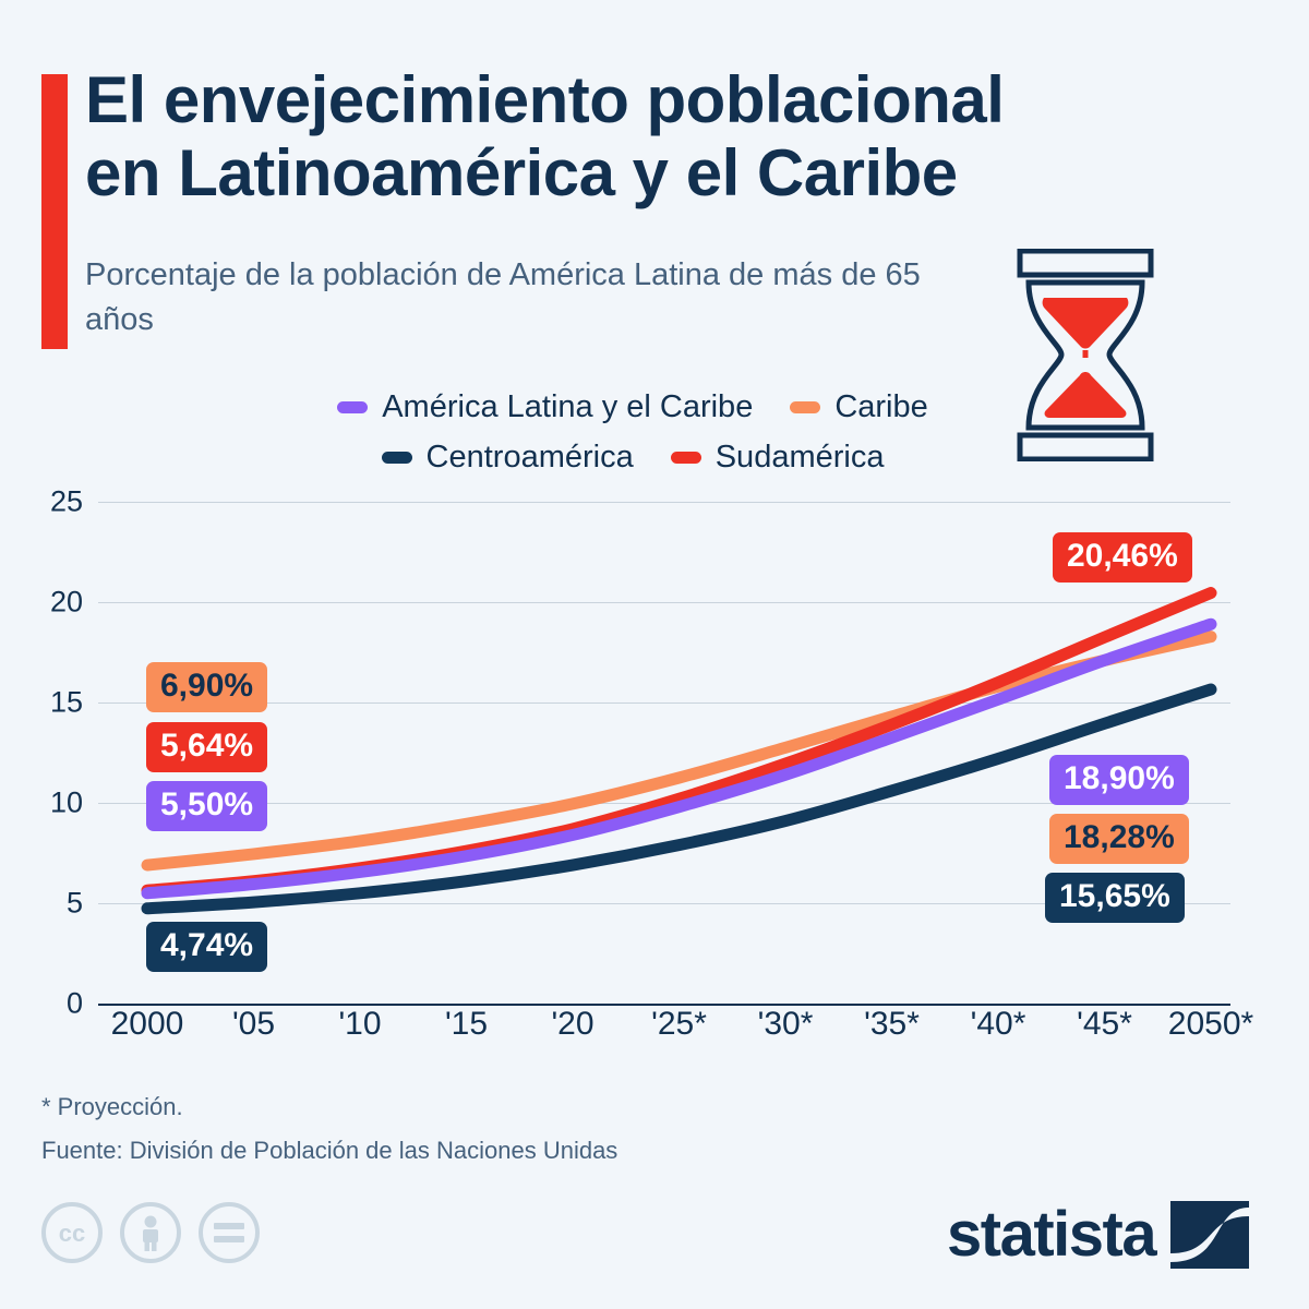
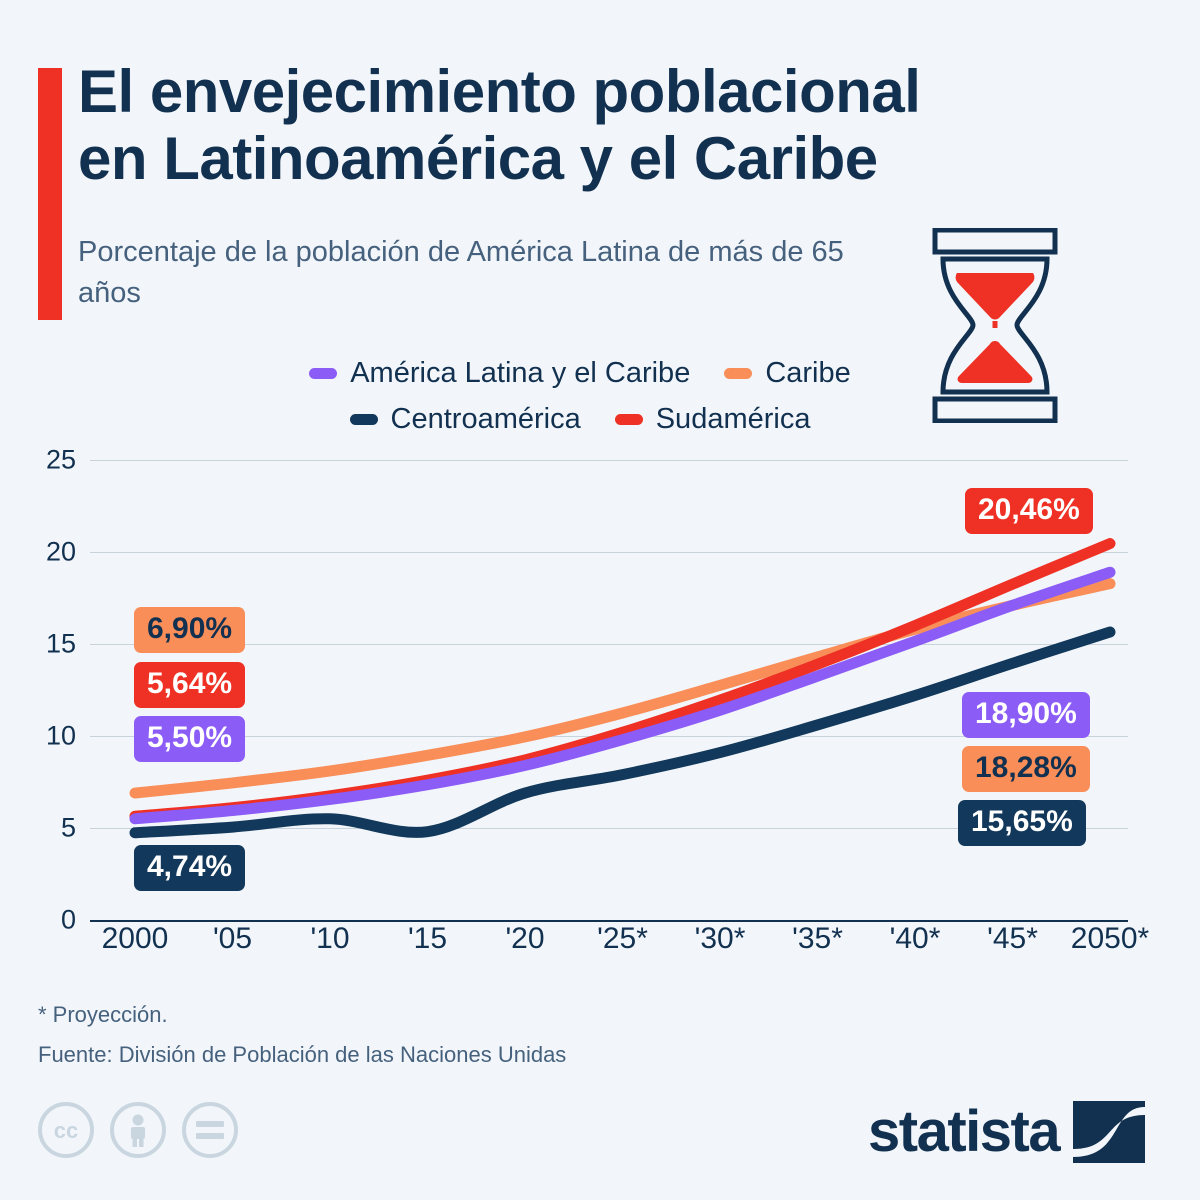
Centroamérica/'15: 6.1 -> 4.8
